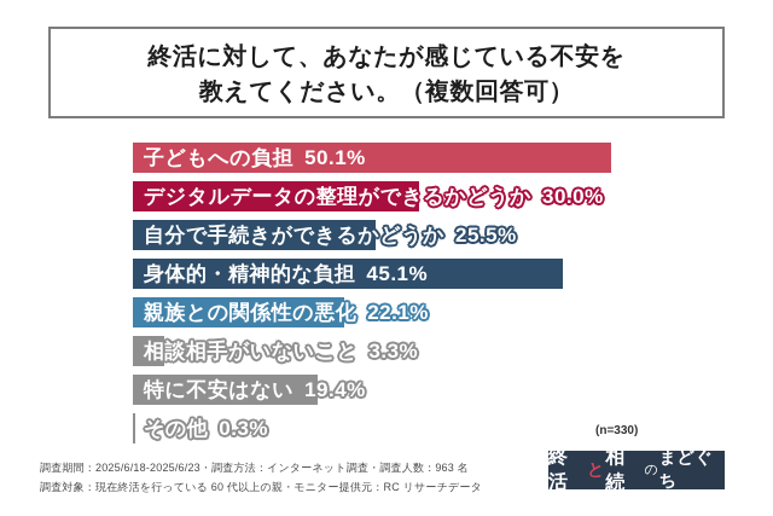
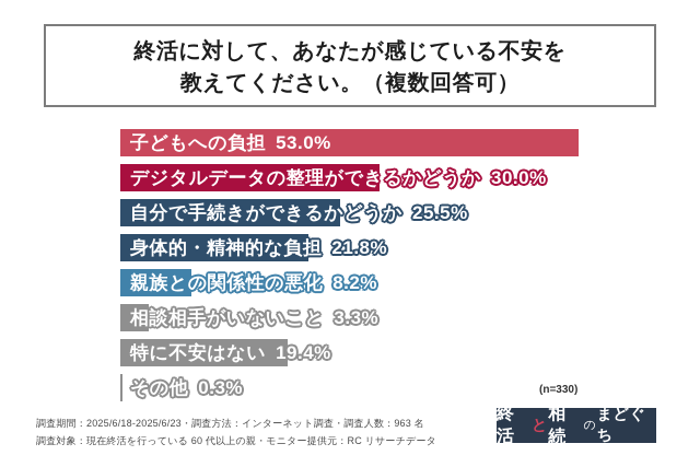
子どもへの負担: 50.1% -> 53.0%
身体的・精神的な負担: 45.1% -> 21.8%
親族との関係性の悪化: 22.1% -> 8.2%
